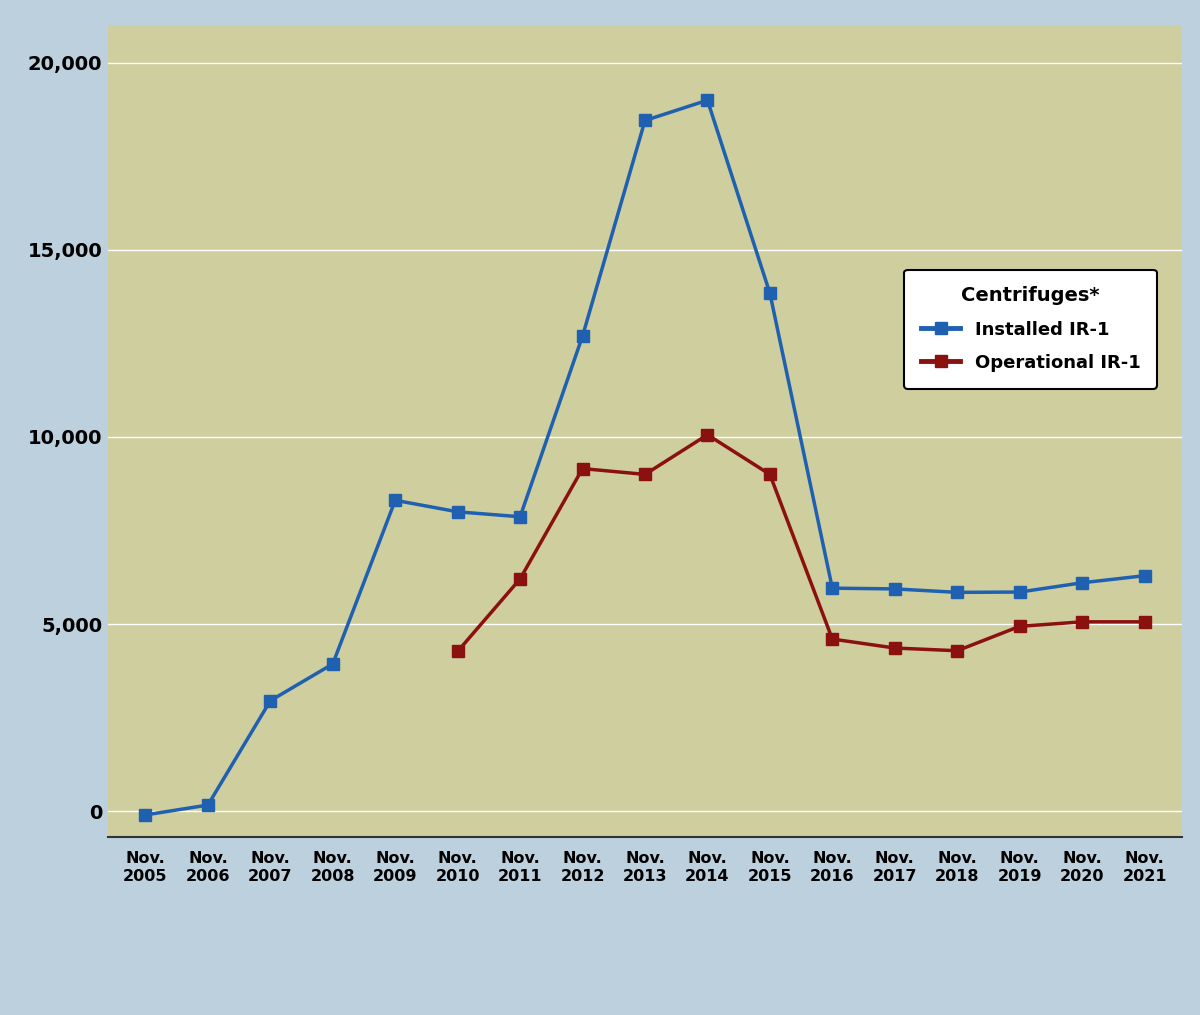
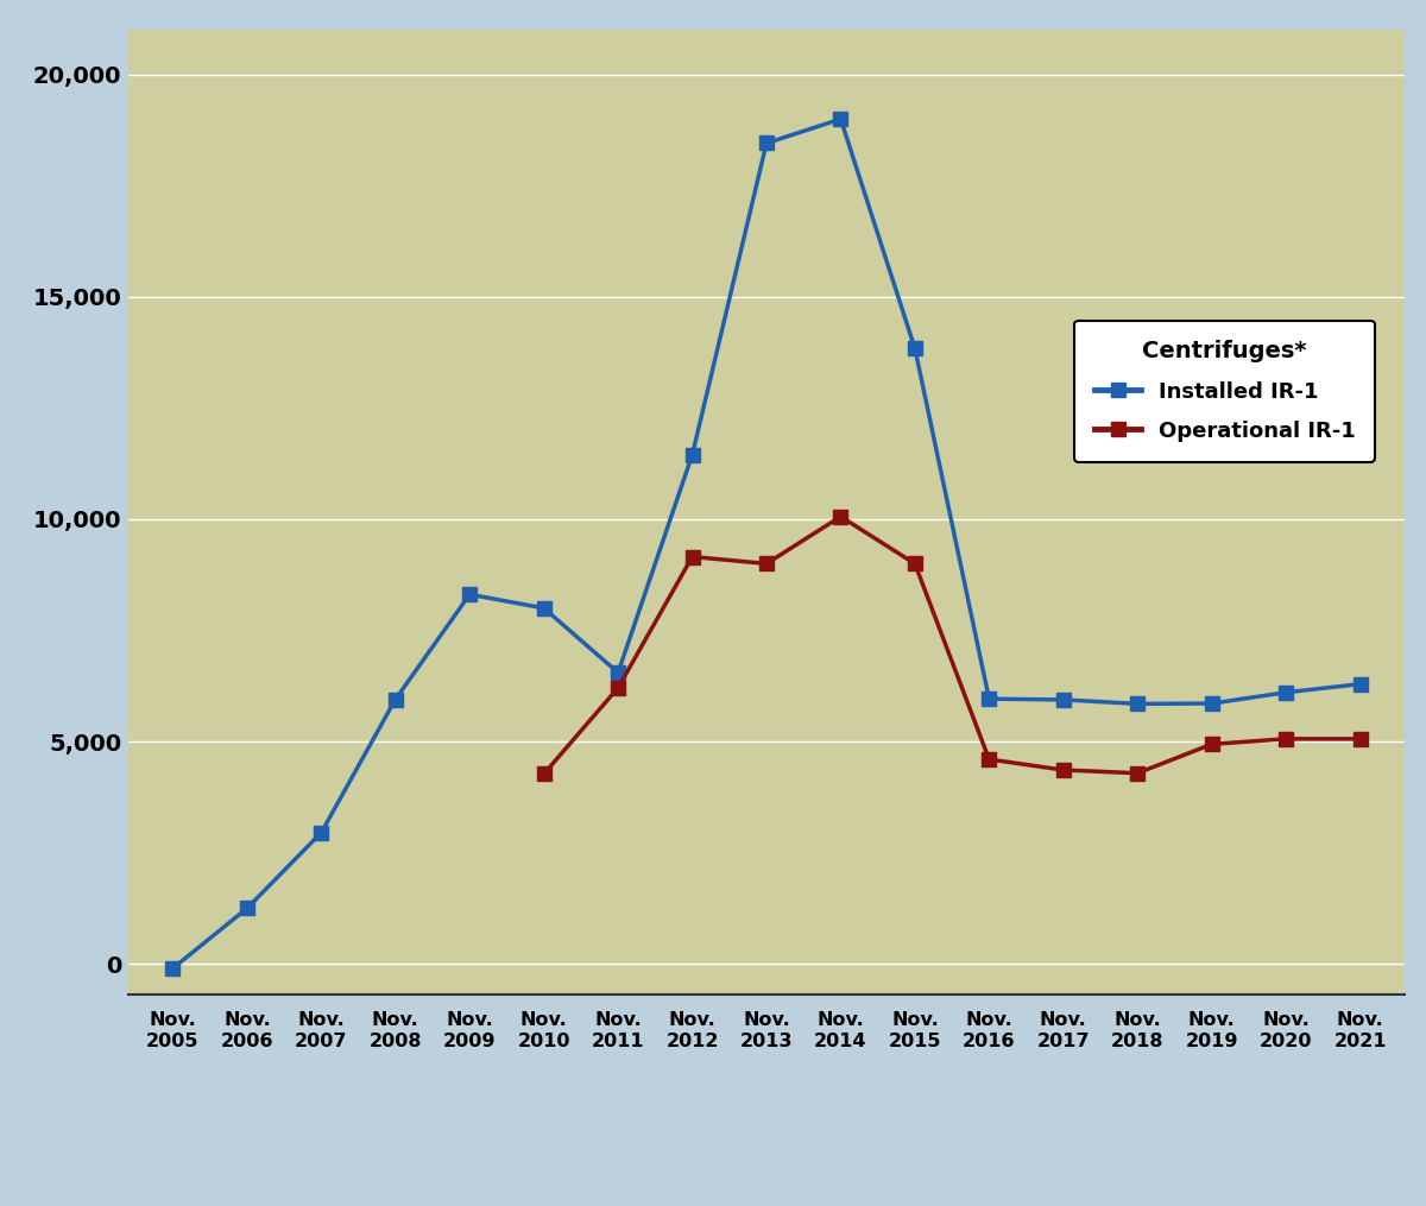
Installed IR-1/Nov. 2006: 160 -> 1,250
Installed IR-1/Nov. 2008: 3,940 -> 5,950
Installed IR-1/Nov. 2011: 7,870 -> 6,550
Installed IR-1/Nov. 2012: 12,700 -> 11,450
